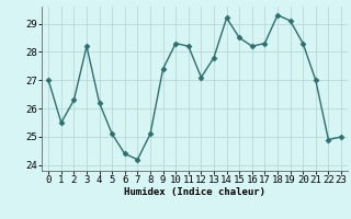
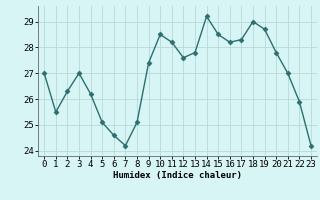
3: 28.2 -> 27.0
6: 24.4 -> 24.6
10: 28.3 -> 28.5
12: 27.1 -> 27.6
18: 29.3 -> 29.0
19: 29.1 -> 28.7
20: 28.3 -> 27.8
22: 24.9 -> 25.9
23: 25.0 -> 24.2
